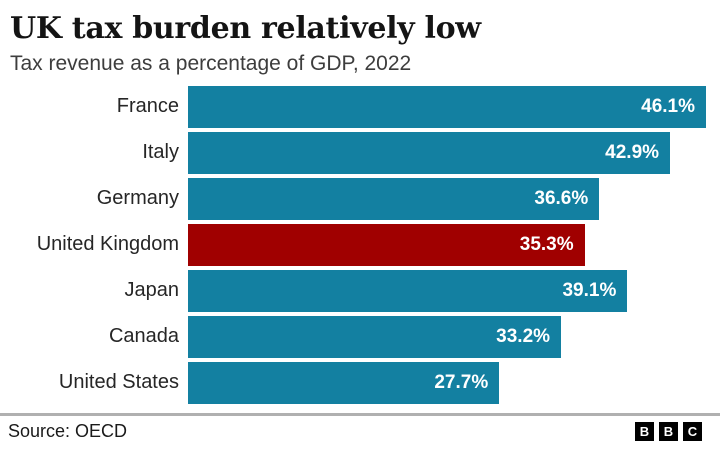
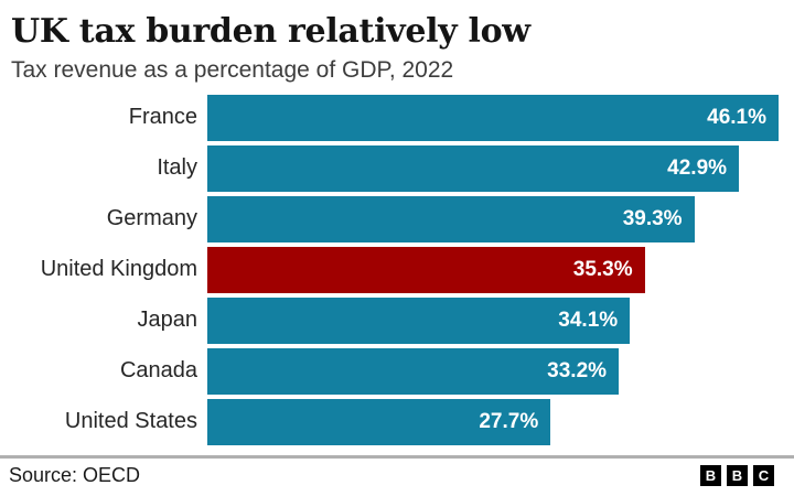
Germany: 36.6% -> 39.3%
Japan: 39.1% -> 34.1%
